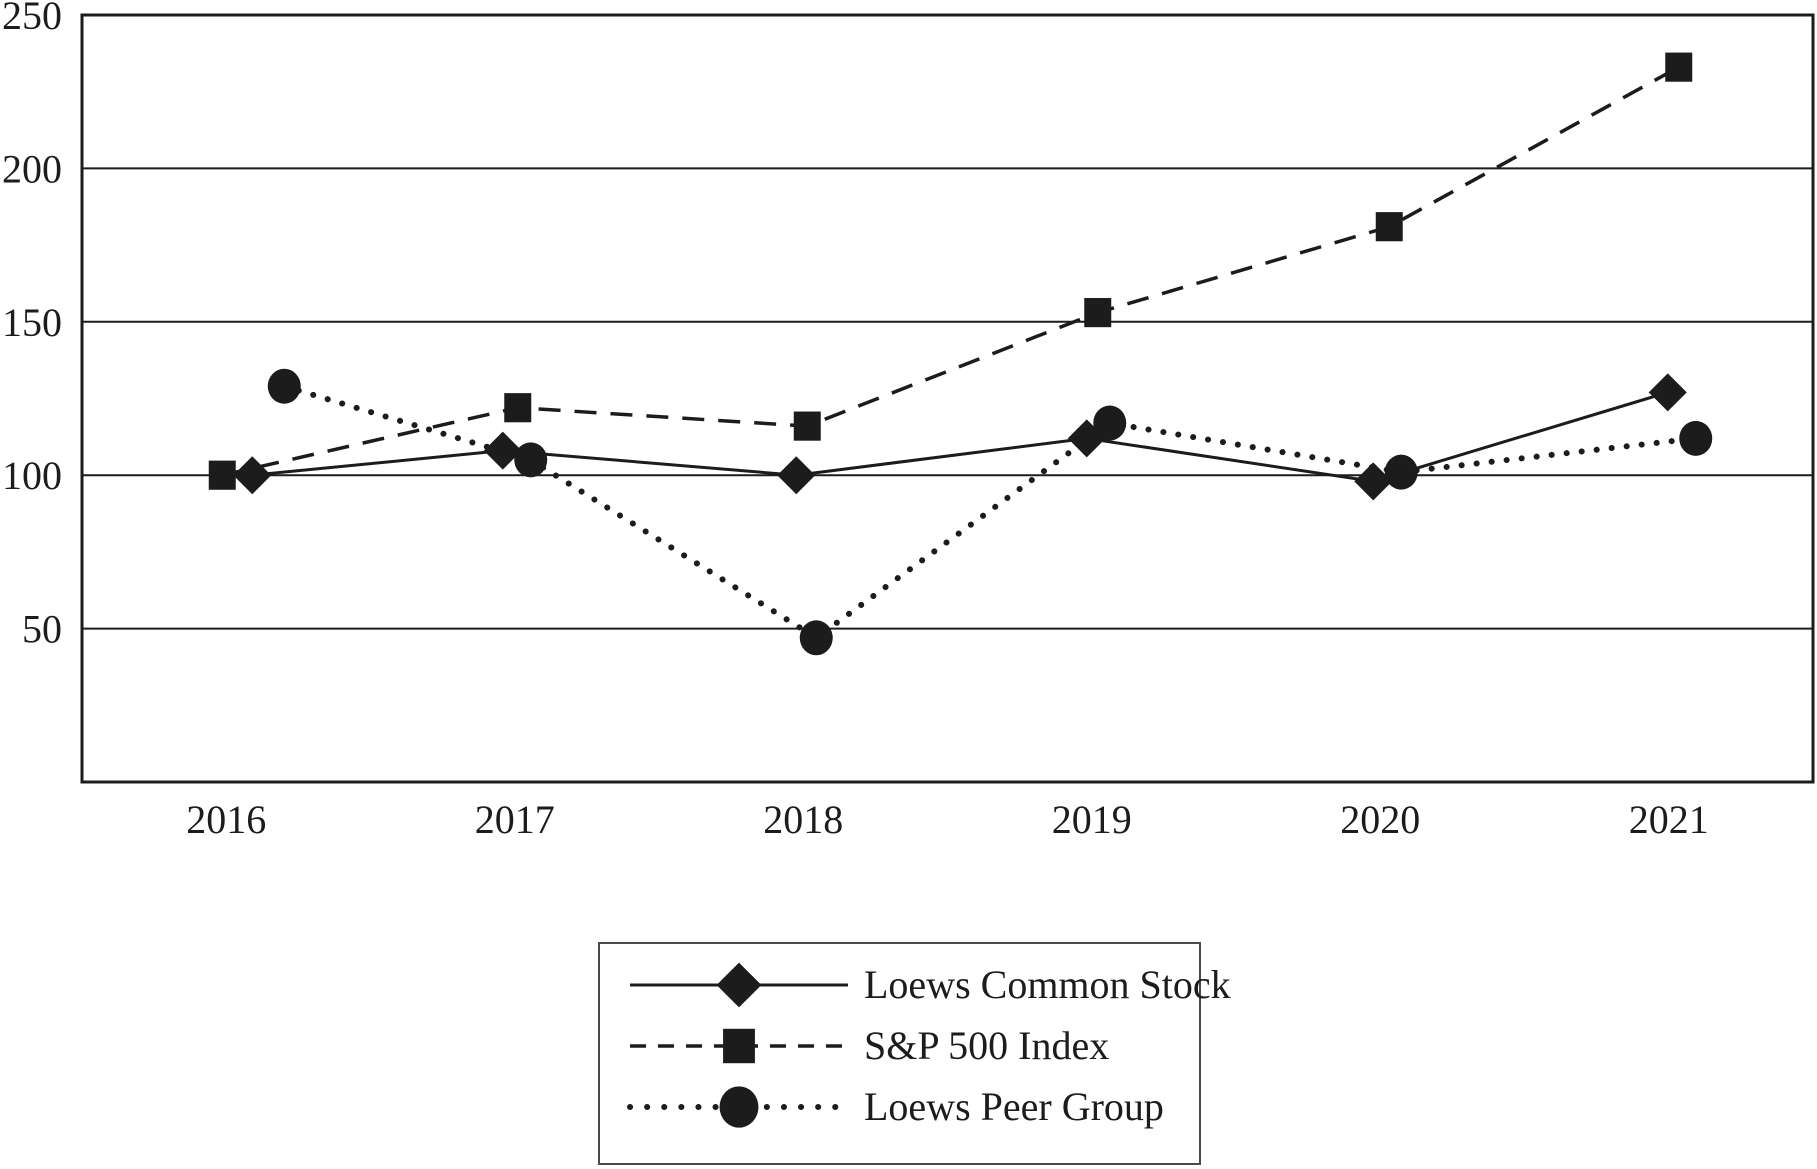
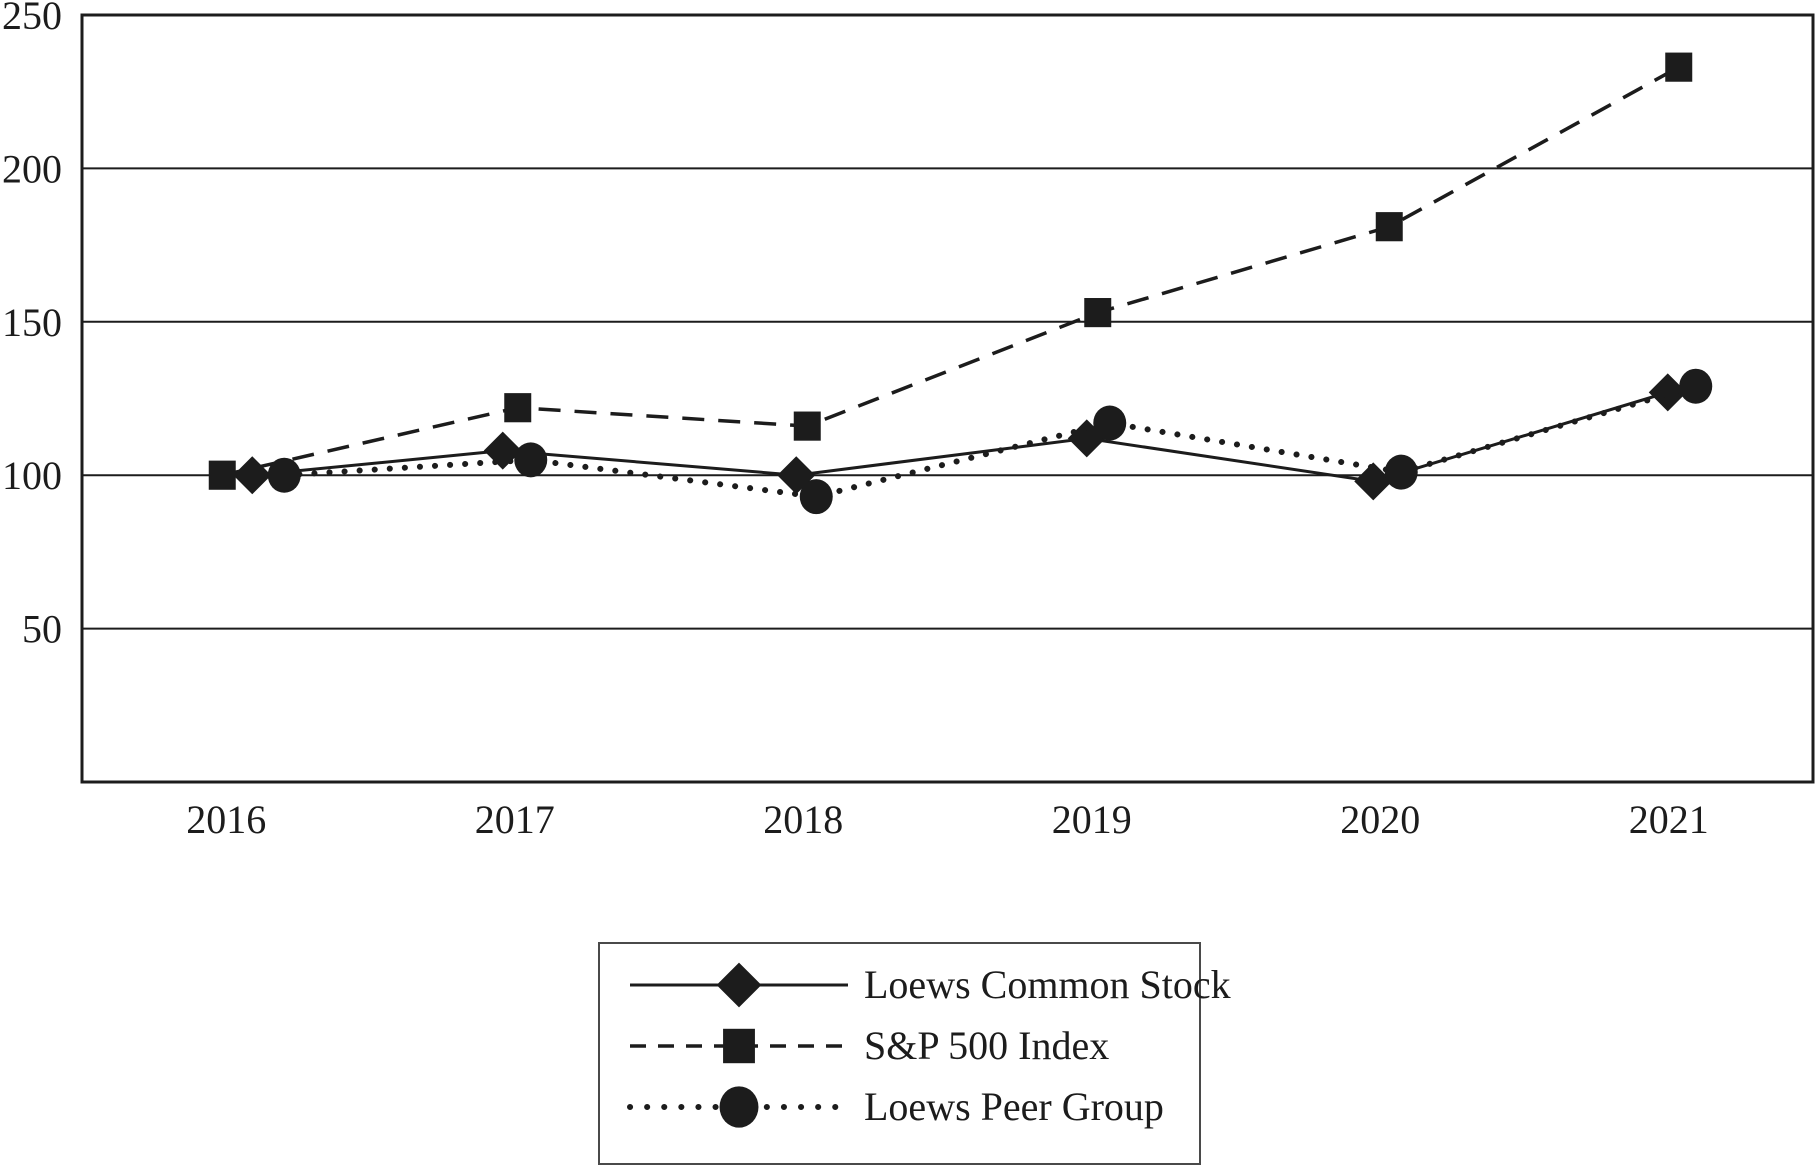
Loews Peer Group/2016: 129 -> 100
Loews Peer Group/2018: 47 -> 93
Loews Peer Group/2021: 112 -> 129
